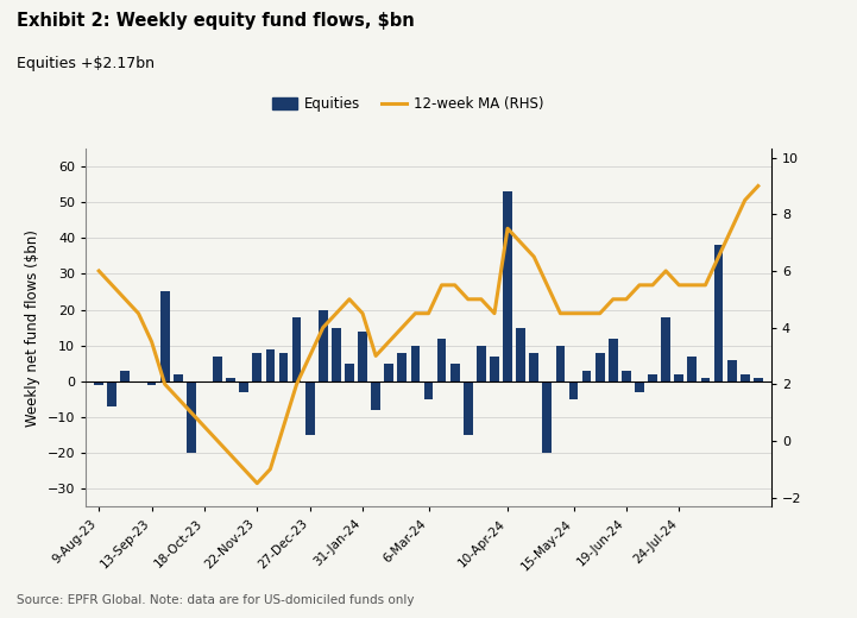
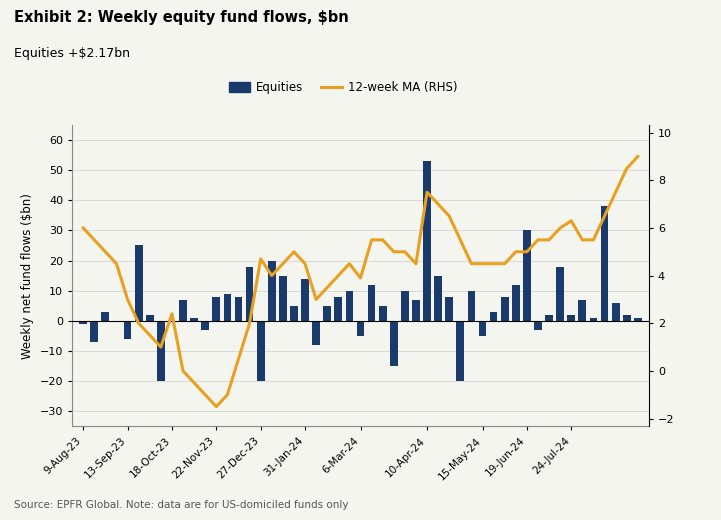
Equities/13-Sep-23: -1 -> -6
12-week MA (RHS)/13-Sep-23: 3.5 -> 3.0
12-week MA (RHS)/18-Oct-23: 0.5 -> 2.4
Equities/27-Dec-23: -15 -> -20
12-week MA (RHS)/27-Dec-23: 3.0 -> 4.7
12-week MA (RHS)/6-Mar-24: 4.5 -> 3.9
Equities/19-Jun-24: 3 -> 30
12-week MA (RHS)/24-Jul-24: 5.5 -> 6.3
